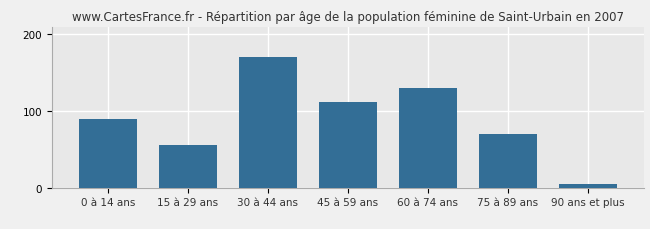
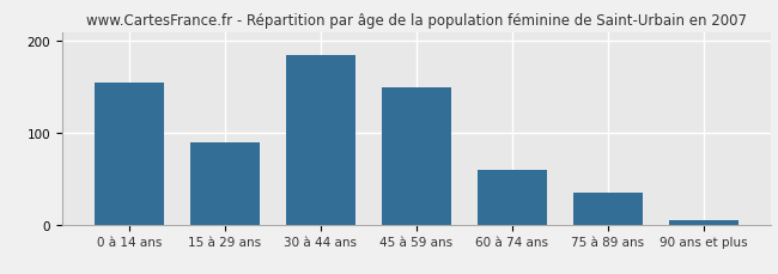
0 à 14 ans: 90 -> 155
15 à 29 ans: 56 -> 90
30 à 44 ans: 170 -> 185
45 à 59 ans: 112 -> 150
60 à 74 ans: 130 -> 60
75 à 89 ans: 70 -> 35
